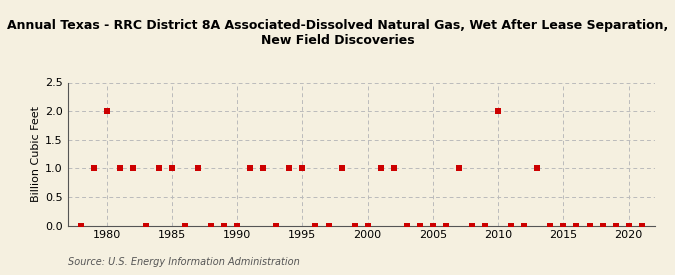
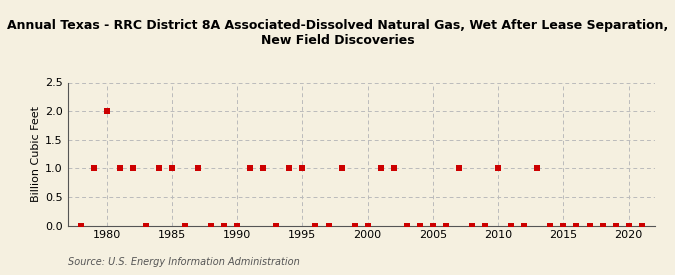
2010: 2 -> 1
